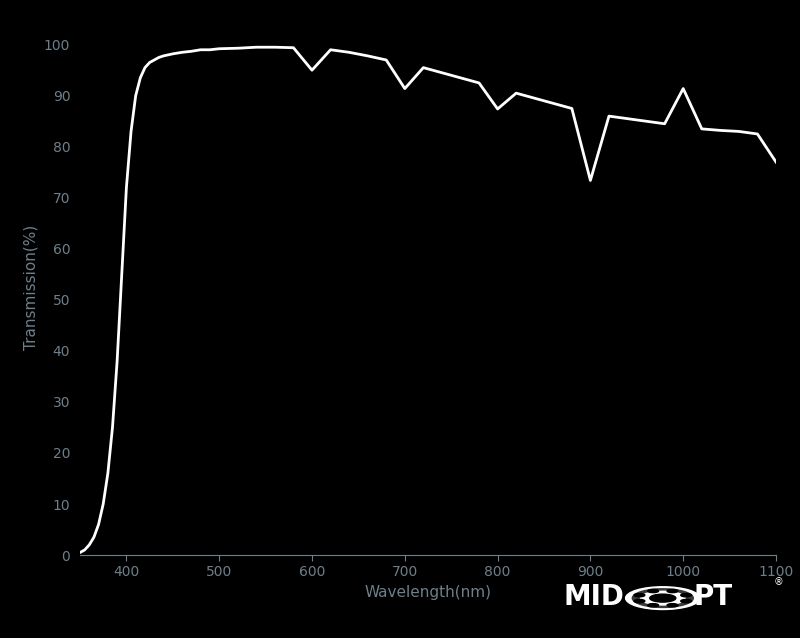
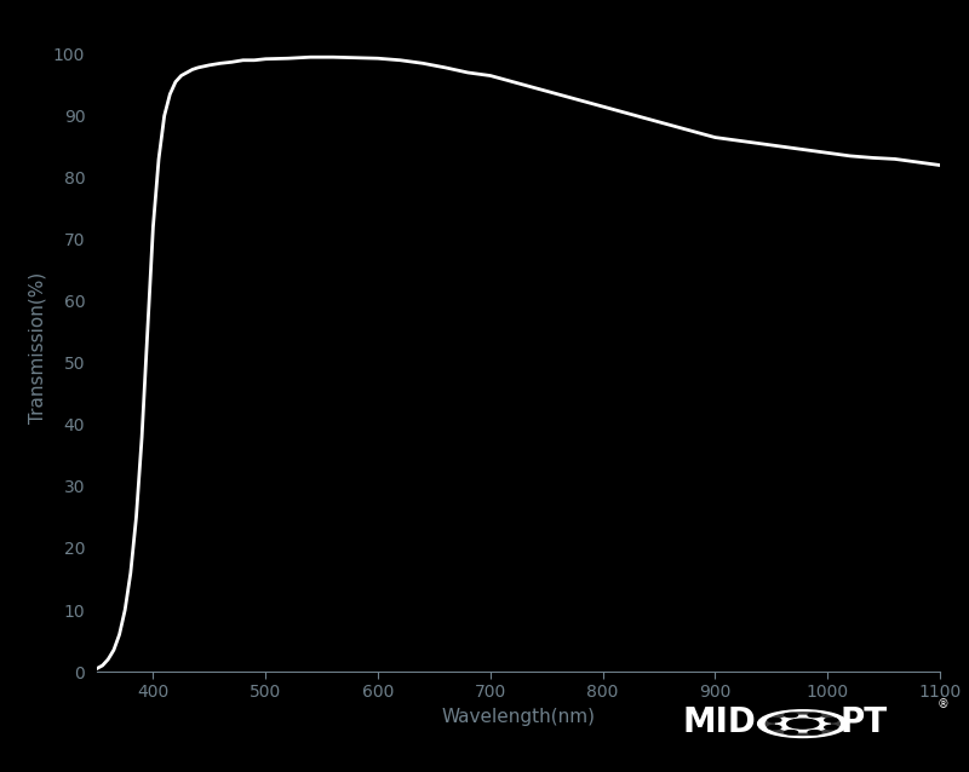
600: 95.0 -> 99.3
700: 91.4 -> 96.5
800: 87.4 -> 91.5
900: 73.4 -> 86.5
1000: 91.4 -> 84.0
1100: 77.0 -> 82.0
